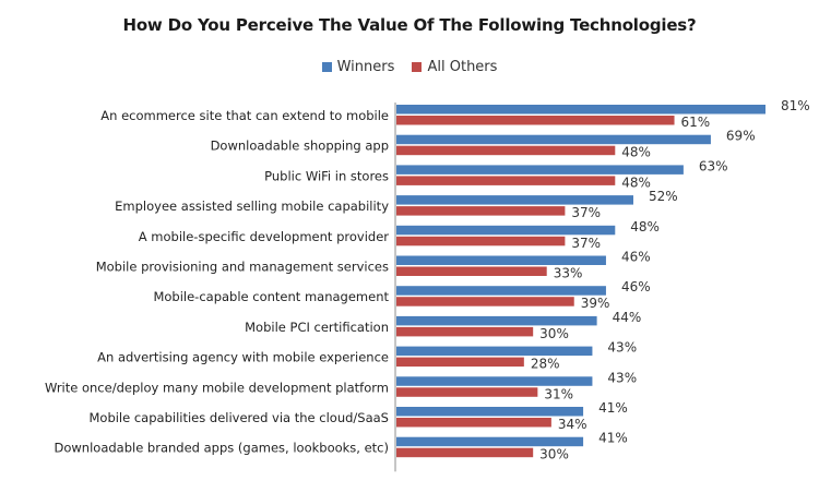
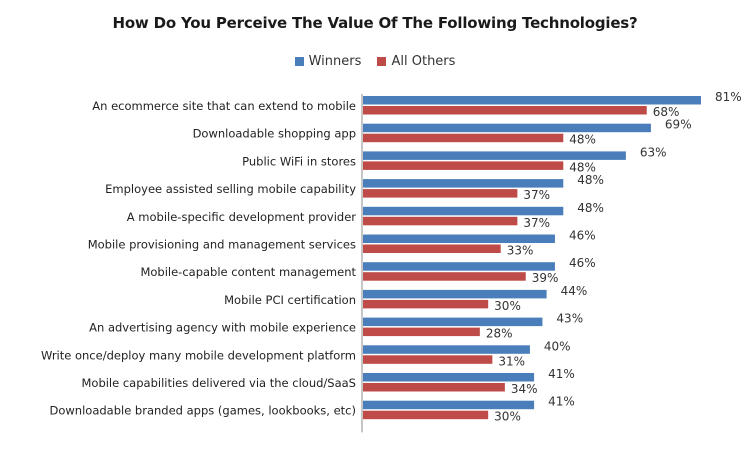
All Others/An ecommerce site that can extend to mobile: 61% -> 68%
Winners/Employee assisted selling mobile capability: 52% -> 48%
Winners/Write once/deploy many mobile development platform: 43% -> 40%
